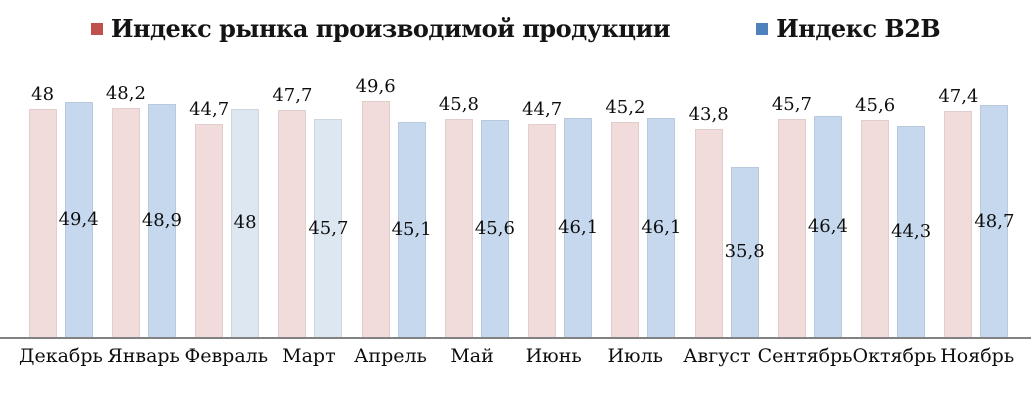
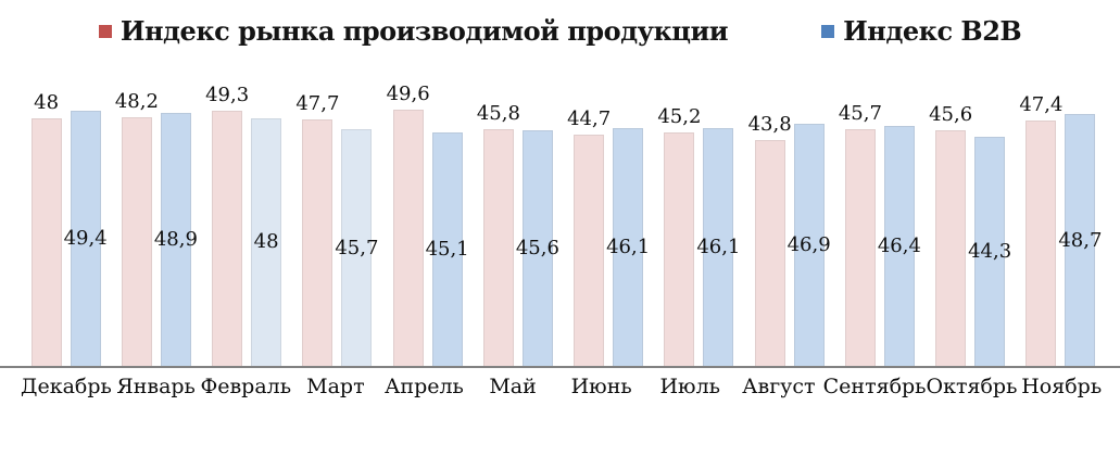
Индекс рынка производимой продукции/Февраль: 44,7 -> 49,3
Индекс B2B/Август: 35,8 -> 46,9
